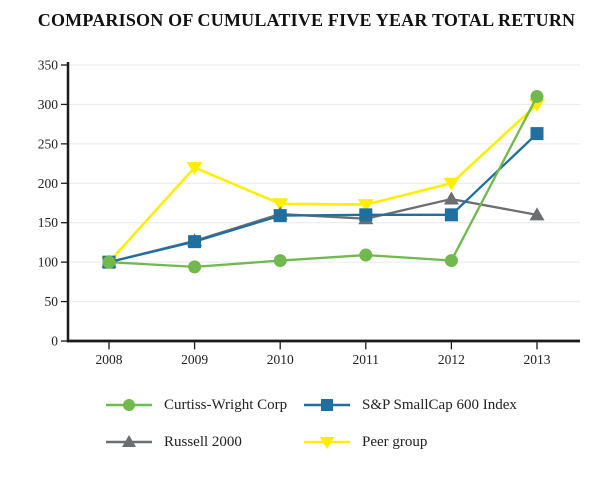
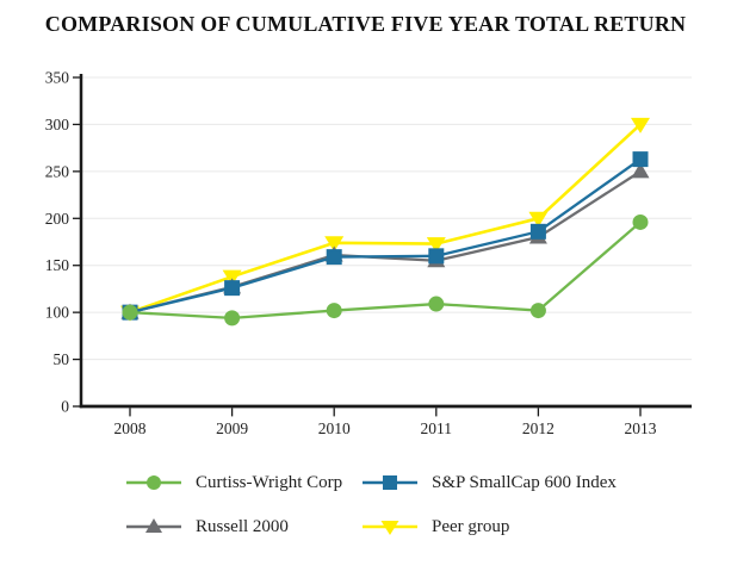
Peer group/2009: 220 -> 140
S&P SmallCap 600 Index/2012: 160 -> 190
Curtiss-Wright Corp/2013: 310 -> 200
Russell 2000/2013: 160 -> 250
